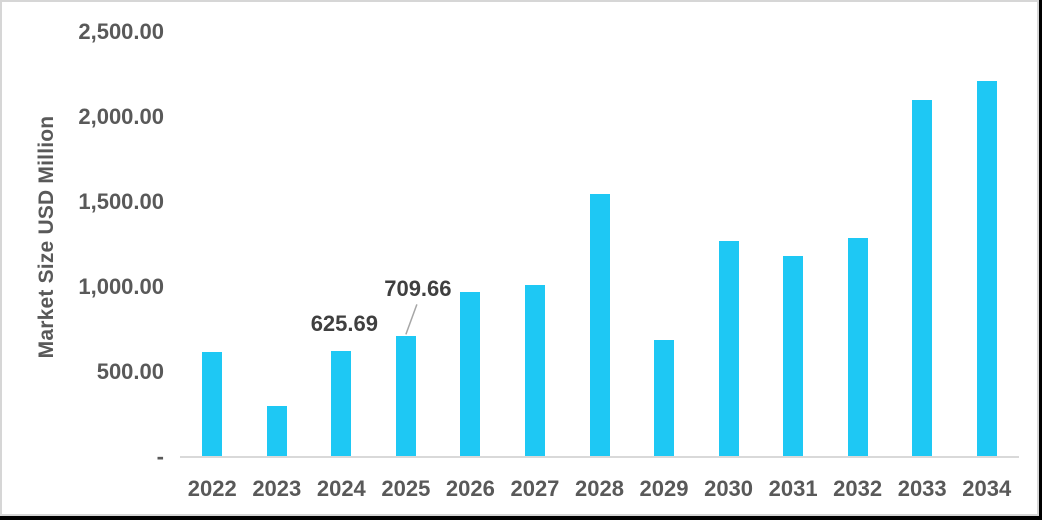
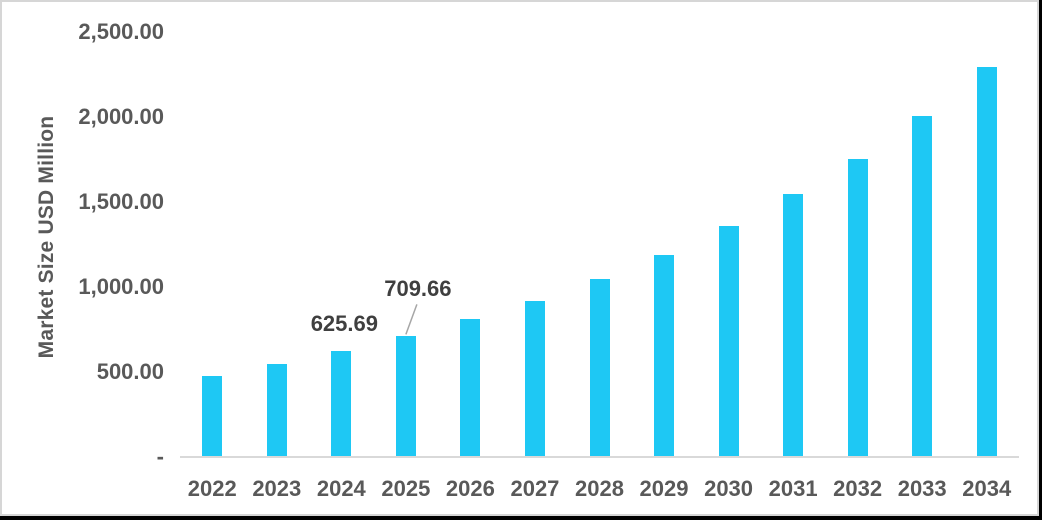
2022: 620 -> 480
2023: 300 -> 540
2026: 970 -> 810
2027: 1010 -> 920
2028: 1550 -> 1040
2029: 690 -> 1190
2030: 1270 -> 1360
2031: 1180 -> 1540
2032: 1290 -> 1760
2033: 2100 -> 2000
2034: 2210 -> 2300
